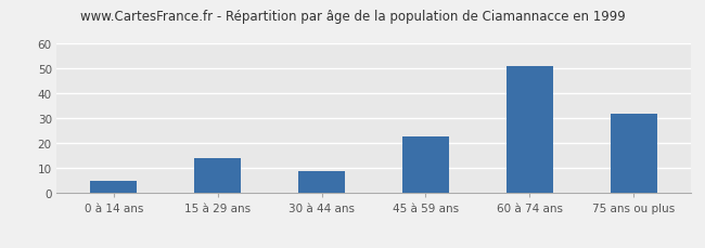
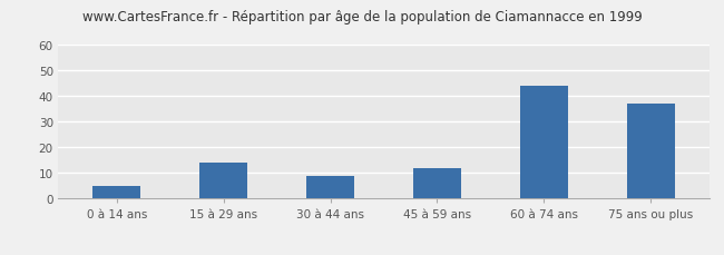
45 à 59 ans: 23 -> 12
60 à 74 ans: 51 -> 44
75 ans ou plus: 32 -> 37
